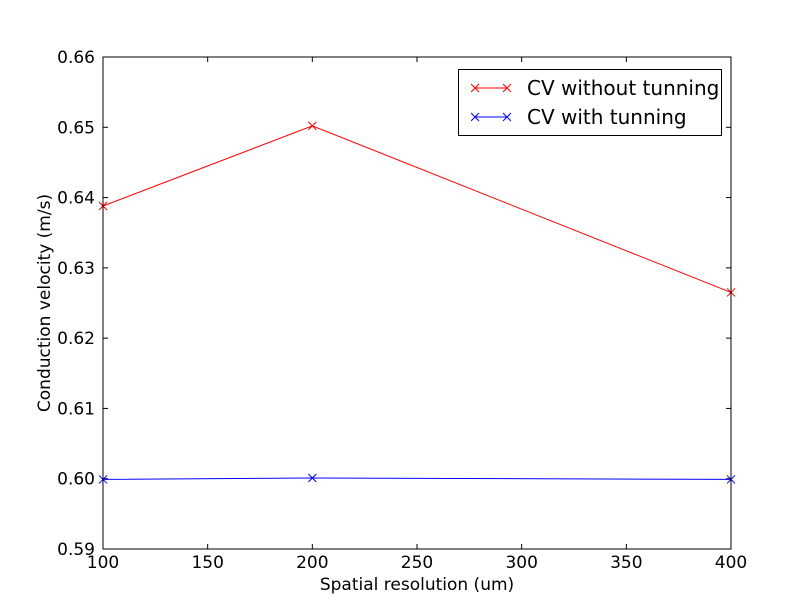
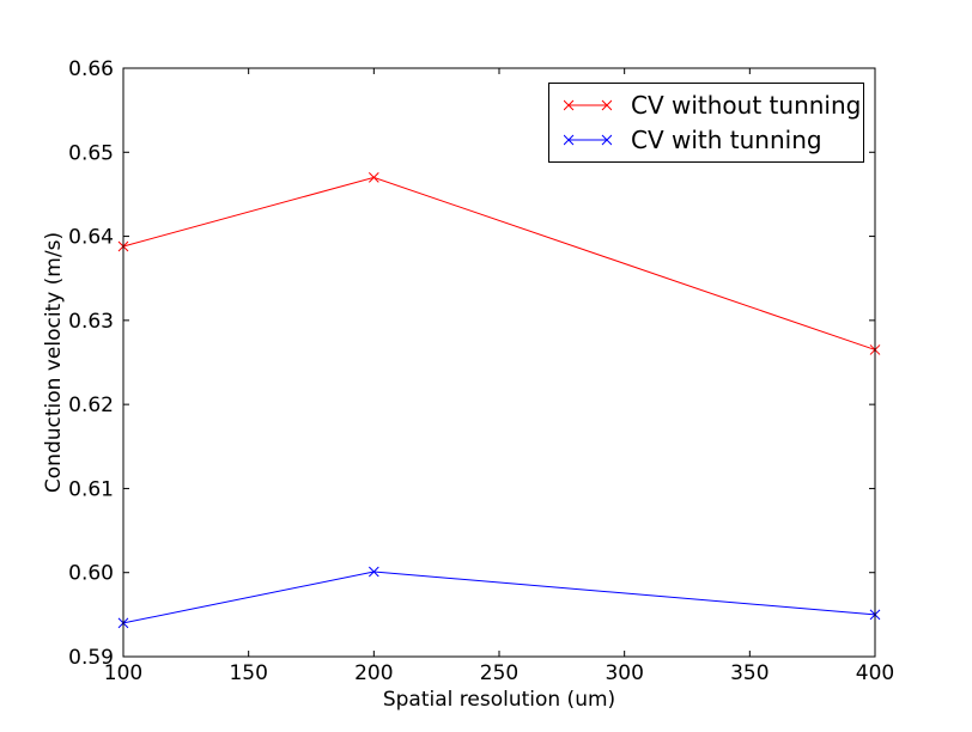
CV with tunning/100: 0.600 -> 0.594
CV without tunning/200: 0.650 -> 0.647
CV with tunning/400: 0.600 -> 0.595
